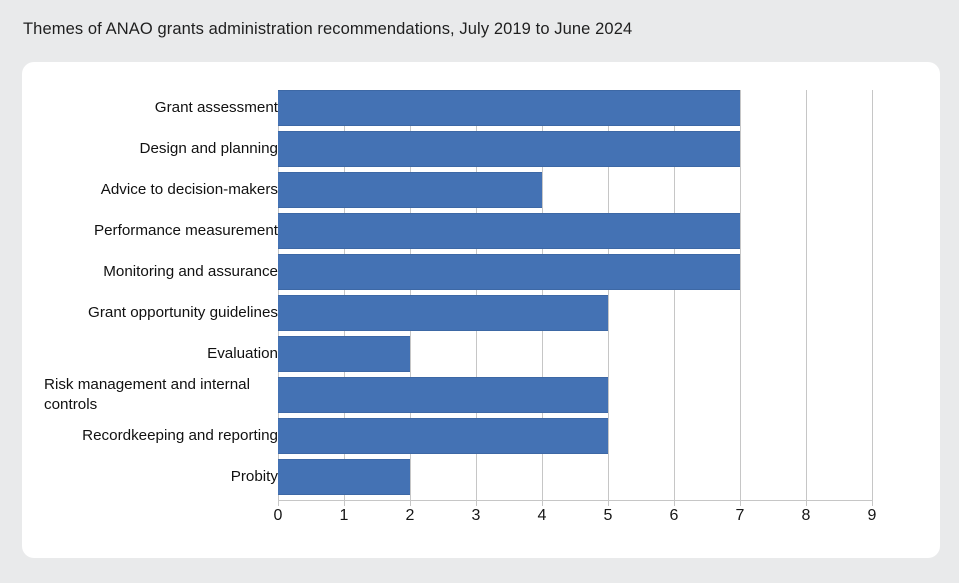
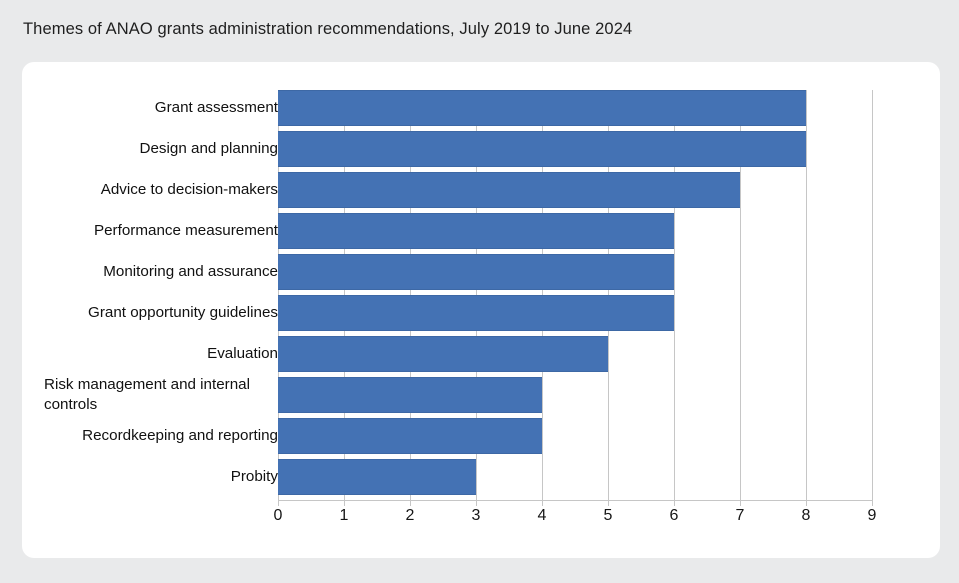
Grant assessment: 7 -> 8
Design and planning: 7 -> 8
Advice to decision-makers: 4 -> 7
Performance measurement: 7 -> 6
Monitoring and assurance: 7 -> 6
Grant opportunity guidelines: 5 -> 6
Evaluation: 2 -> 5
Risk management and internal controls: 5 -> 4
Recordkeeping and reporting: 5 -> 4
Probity: 2 -> 3
